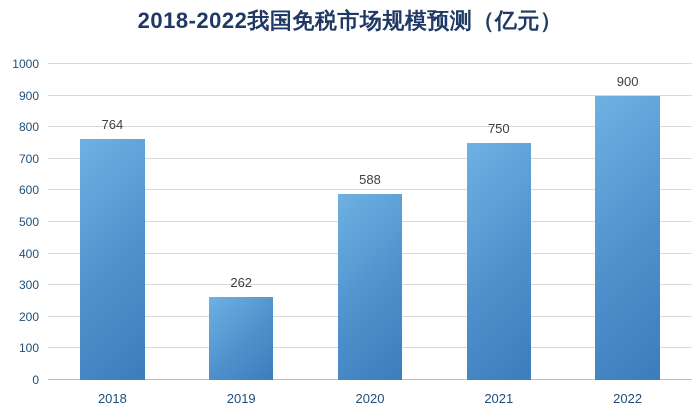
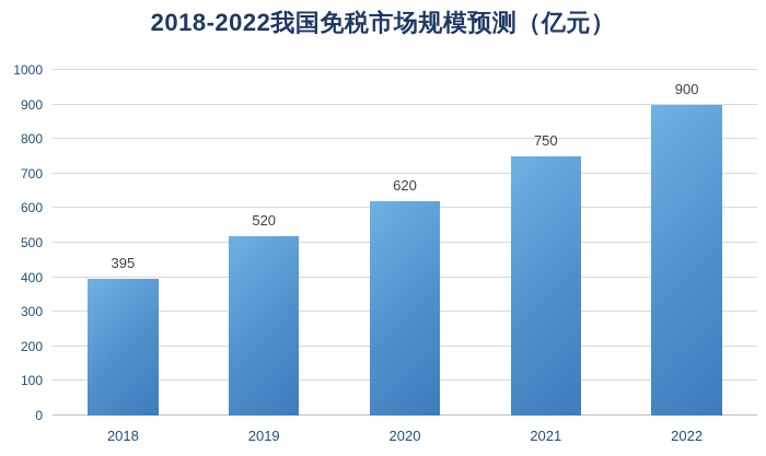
2018: 764 -> 395
2019: 262 -> 520
2020: 588 -> 620
